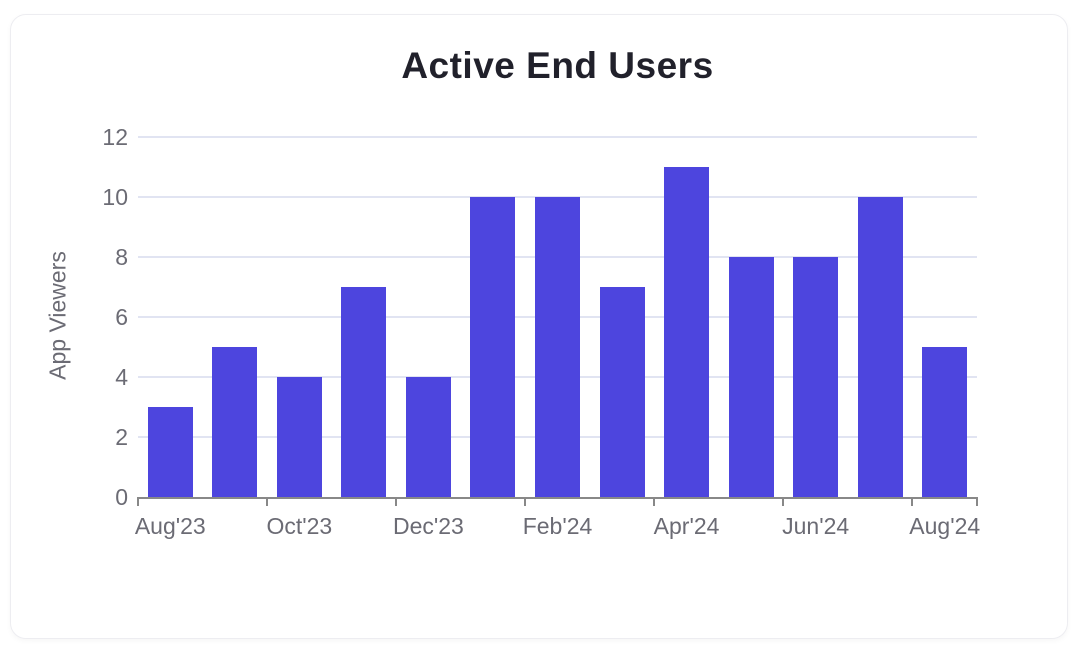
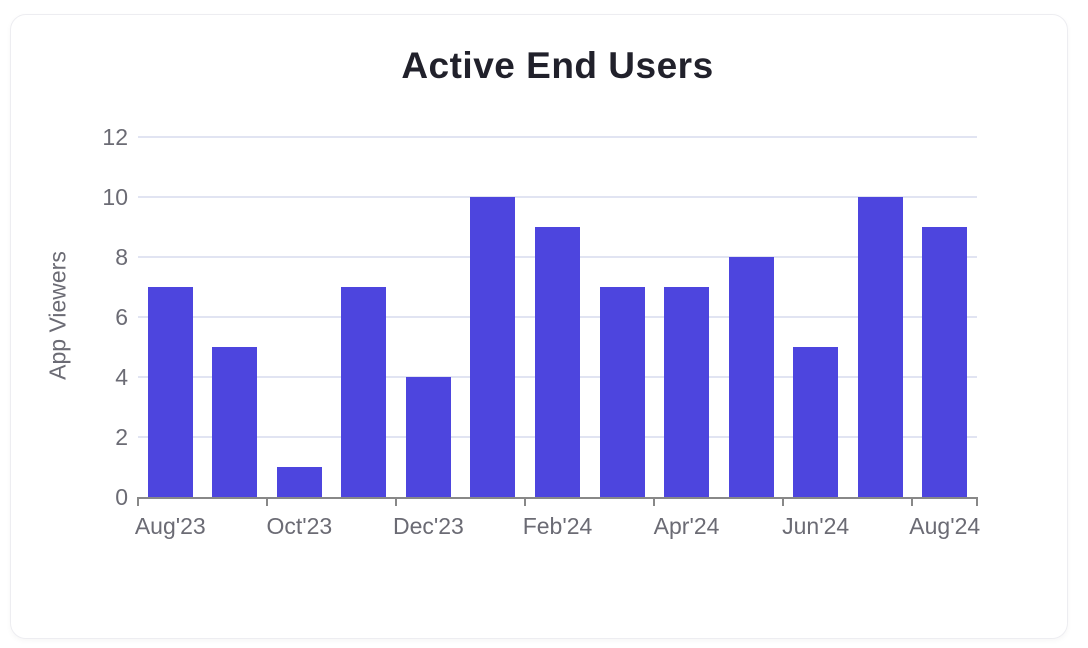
Aug'23: 3 -> 7
Oct'23: 4 -> 1
Feb'24: 10 -> 9
Apr'24: 11 -> 7
Jun'24: 8 -> 5
Aug'24: 5 -> 9
